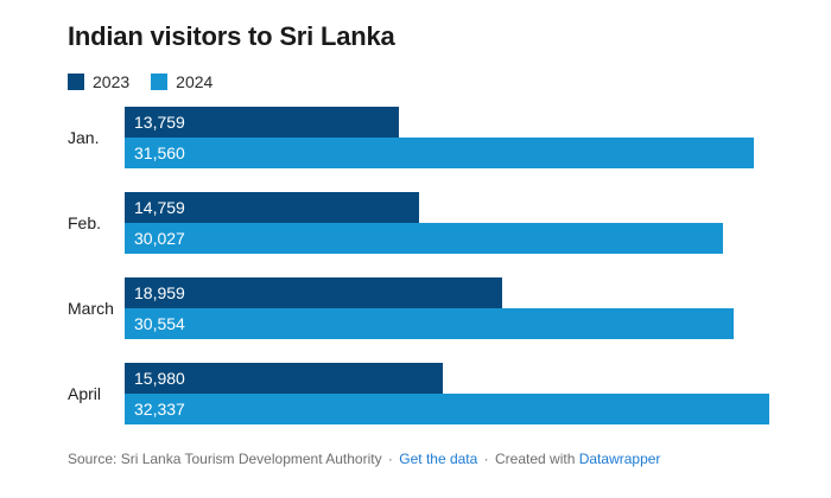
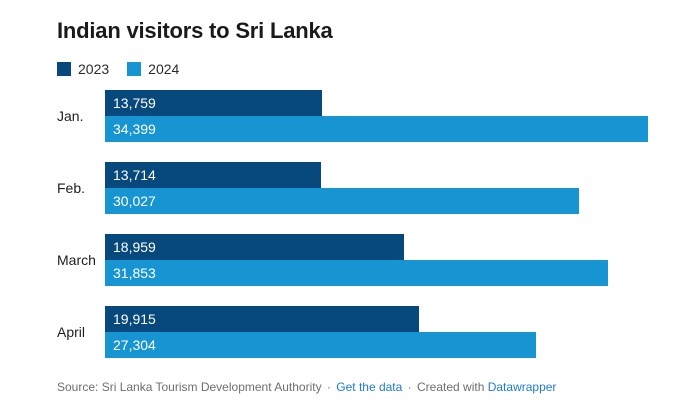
2024/Jan.: 31,560 -> 34,399
2023/Feb.: 14,759 -> 13,714
2024/March: 30,554 -> 31,853
2023/April: 15,980 -> 19,915
2024/April: 32,337 -> 27,304
